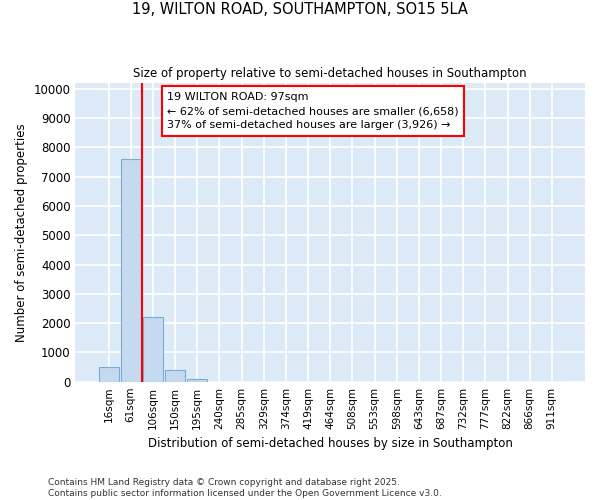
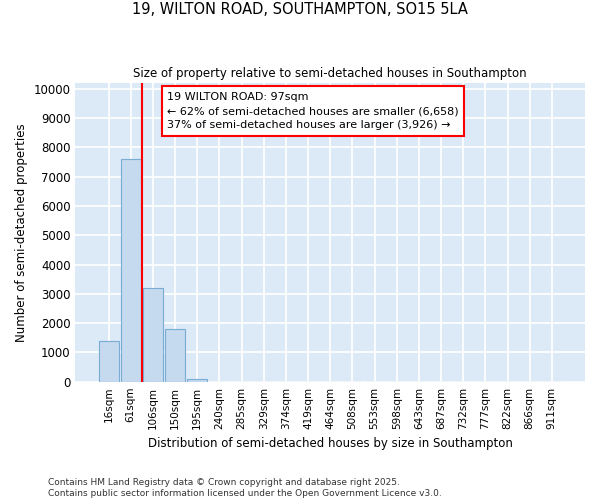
16sqm: 500 -> 1400
106sqm: 2200 -> 3200
150sqm: 400 -> 1800
